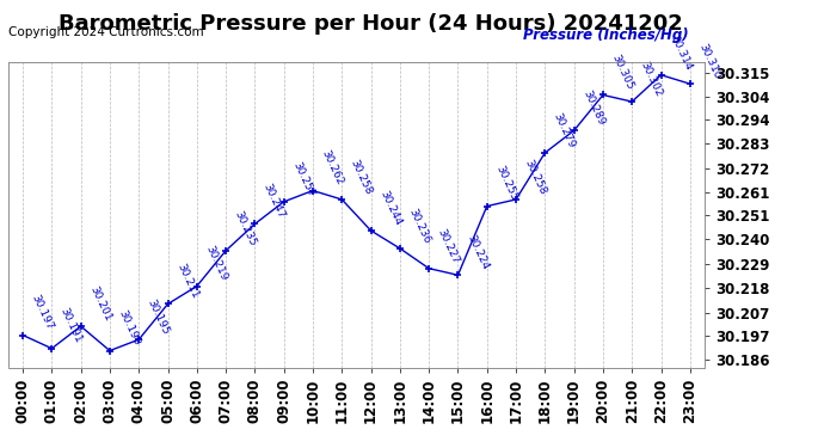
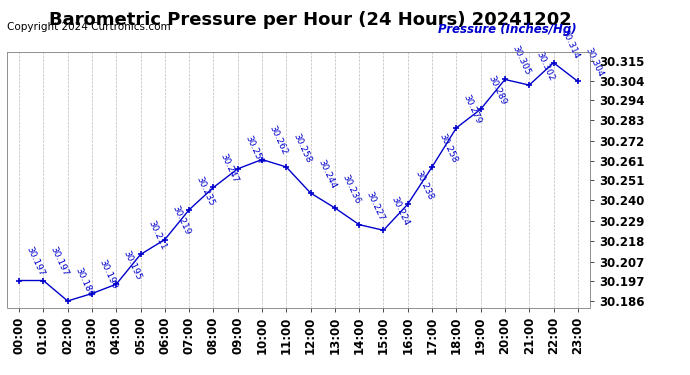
01:00: 30.191 -> 30.197
02:00: 30.201 -> 30.186
16:00: 30.255 -> 30.238
23:00: 30.310 -> 30.304
